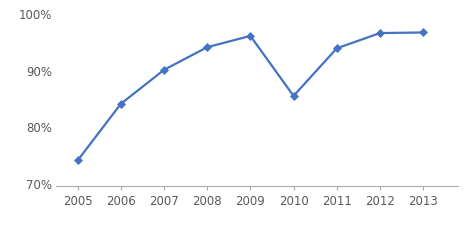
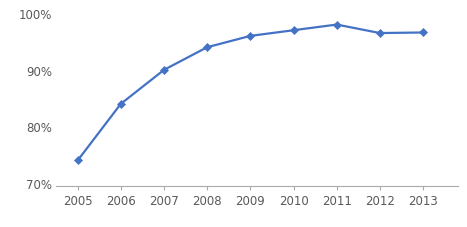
2010: 85.4% -> 97.0%
2011: 93.8% -> 98.0%
